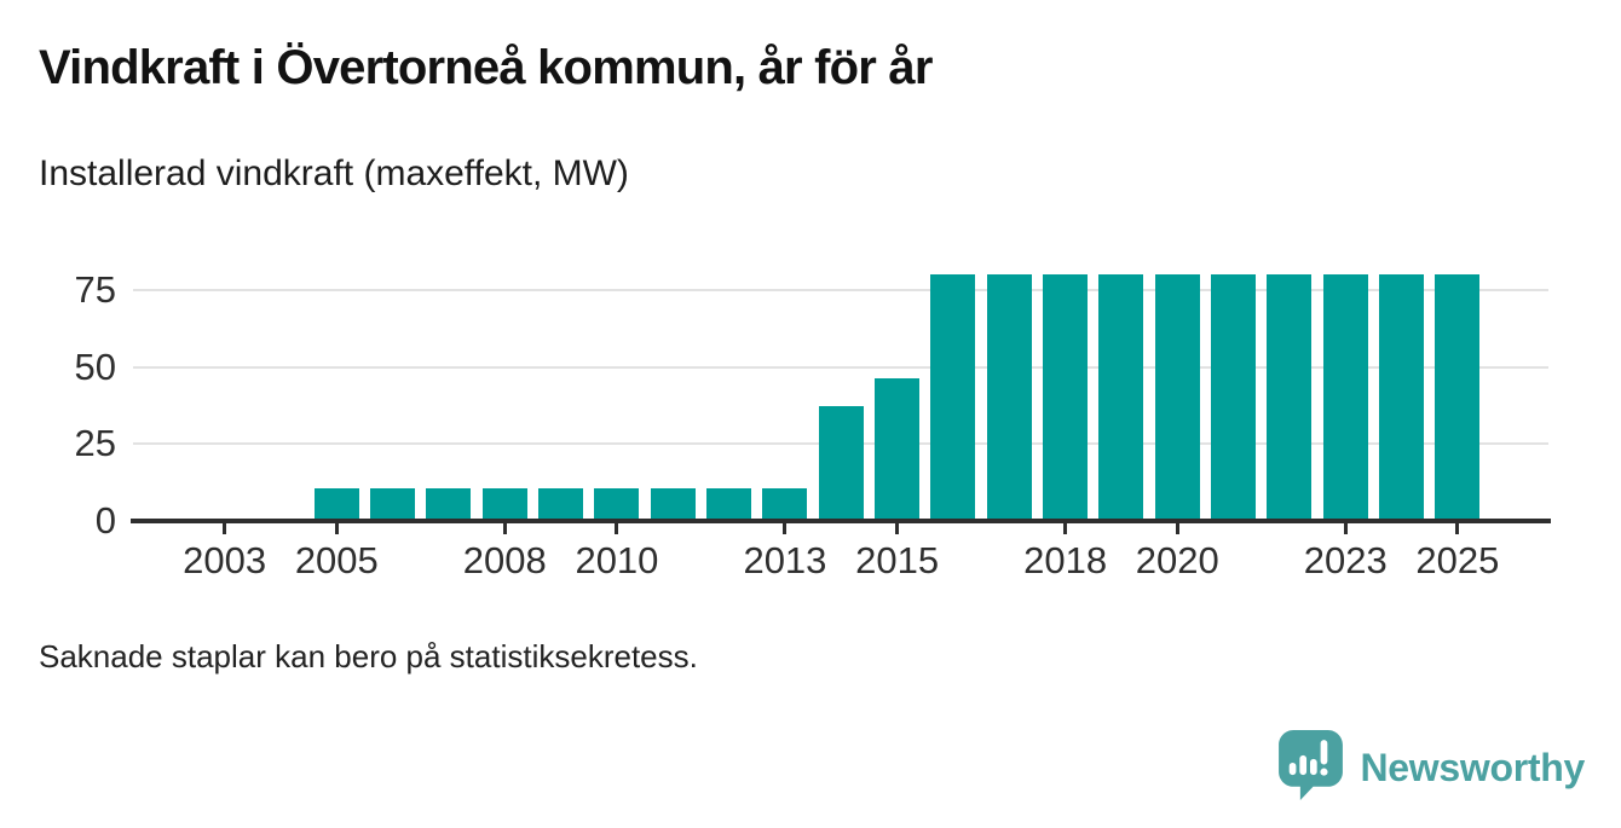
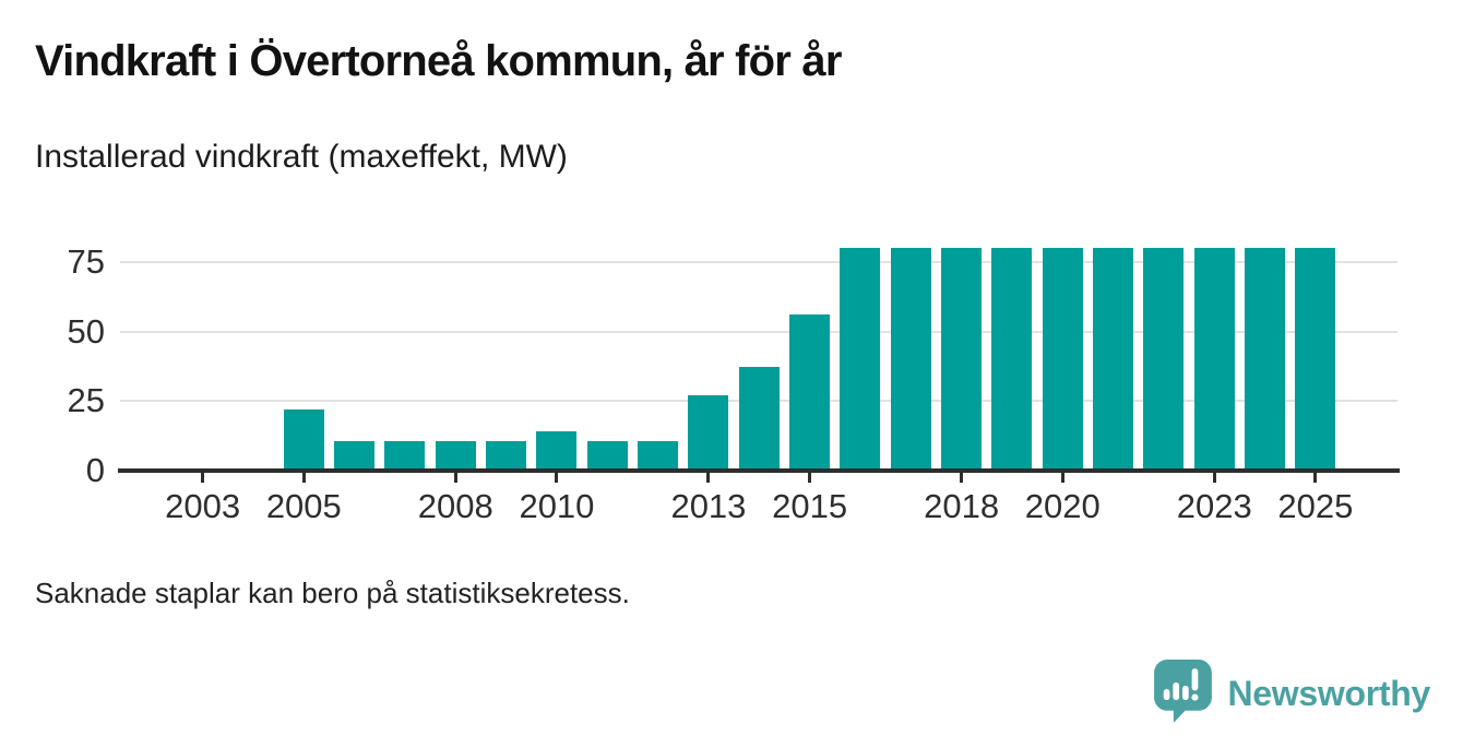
2005: 10 -> 22
2010: 10 -> 14
2013: 10 -> 27
2015: 46 -> 56
